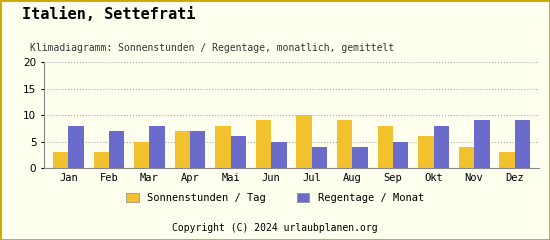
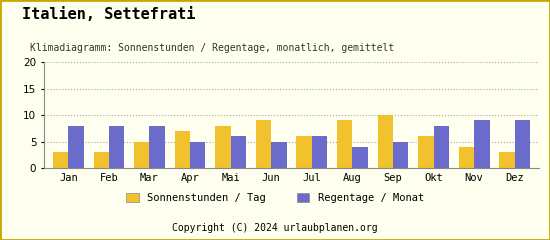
Regentage / Monat/Feb: 7 -> 8
Regentage / Monat/Apr: 7 -> 5
Sonnenstunden / Tag/Jul: 10 -> 6
Regentage / Monat/Jul: 4 -> 6
Sonnenstunden / Tag/Sep: 8 -> 10
